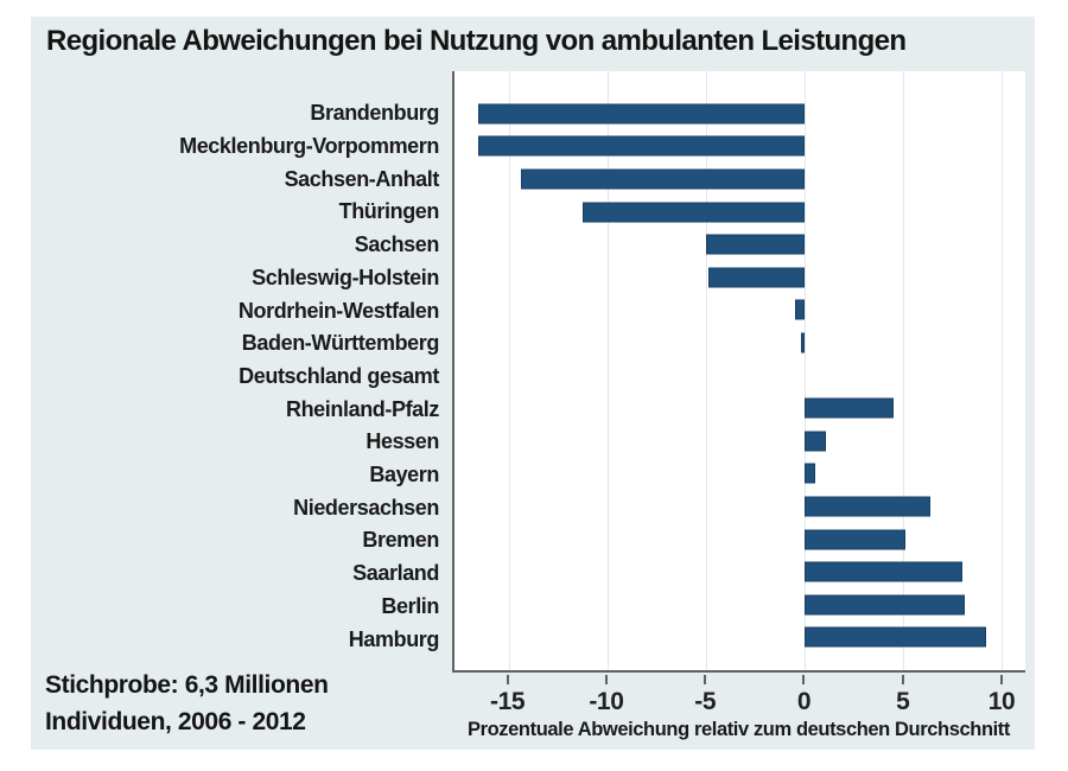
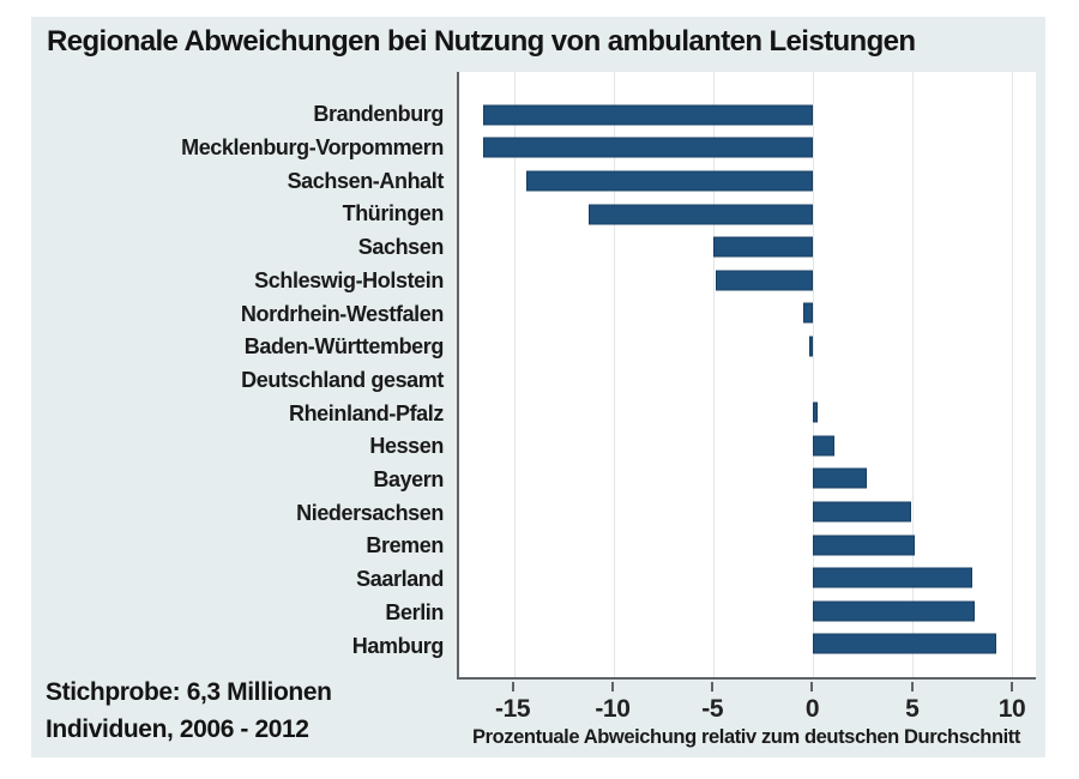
Rheinland-Pfalz: 4.5 -> 0.2
Bayern: 0.5 -> 2.7
Niedersachsen: 6.4 -> 4.9
